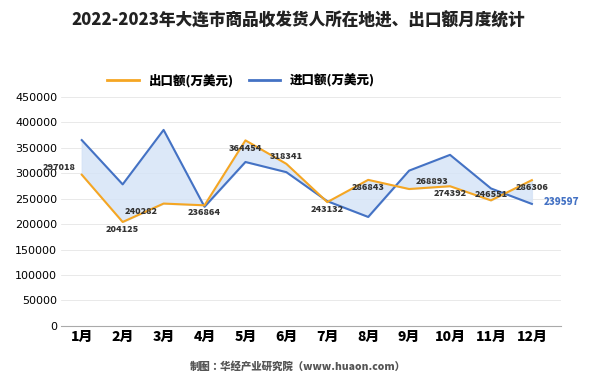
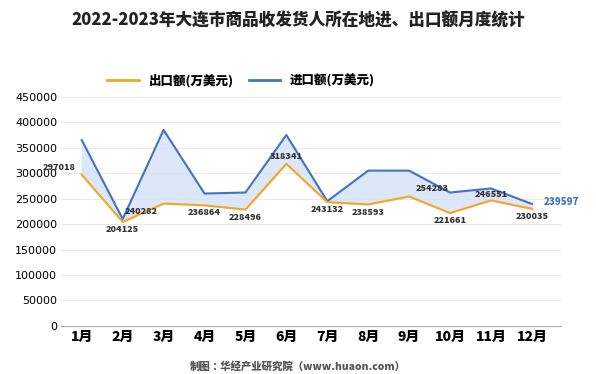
进口额(万美元)/2月: 278000 -> 210000
进口额(万美元)/4月: 234000 -> 260000
出口额(万美元)/5月: 364454 -> 228496
进口额(万美元)/5月: 322000 -> 262000
进口额(万美元)/6月: 302000 -> 375000
出口额(万美元)/8月: 286843 -> 238593
进口额(万美元)/8月: 214000 -> 305000
出口额(万美元)/9月: 268893 -> 254283
出口额(万美元)/10月: 274392 -> 221661
进口额(万美元)/10月: 336000 -> 262000
出口额(万美元)/12月: 286306 -> 230035
